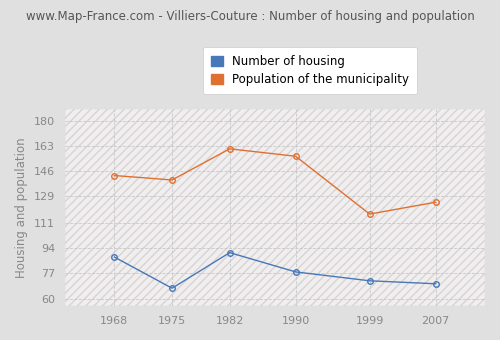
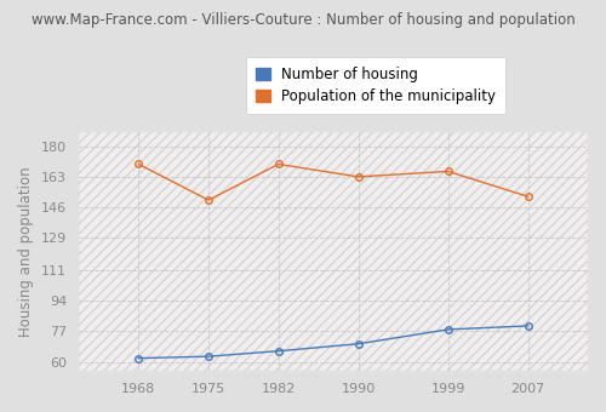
Number of housing/1968: 88 -> 62
Population of the municipality/1968: 143 -> 170
Number of housing/1975: 67 -> 63
Population of the municipality/1975: 140 -> 150
Number of housing/1982: 91 -> 66
Population of the municipality/1982: 161 -> 170
Number of housing/1990: 78 -> 70
Population of the municipality/1990: 156 -> 163
Number of housing/1999: 72 -> 78
Population of the municipality/1999: 117 -> 166
Number of housing/2007: 70 -> 80
Population of the municipality/2007: 125 -> 152
